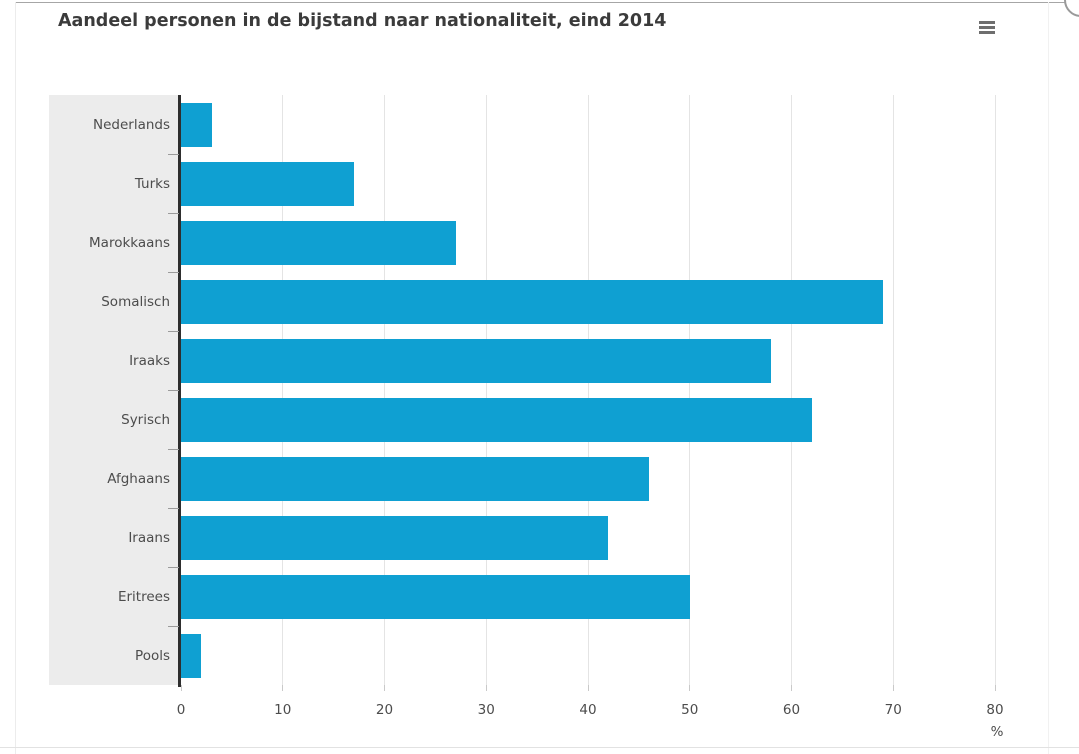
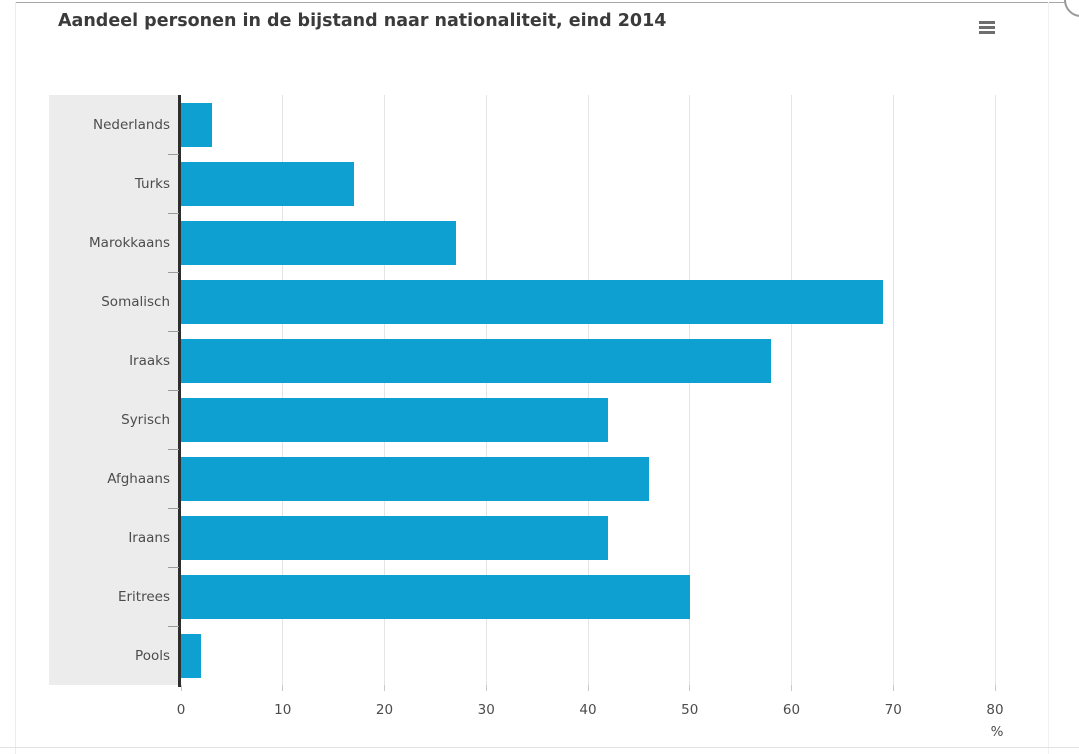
Syrisch: 62 -> 42
